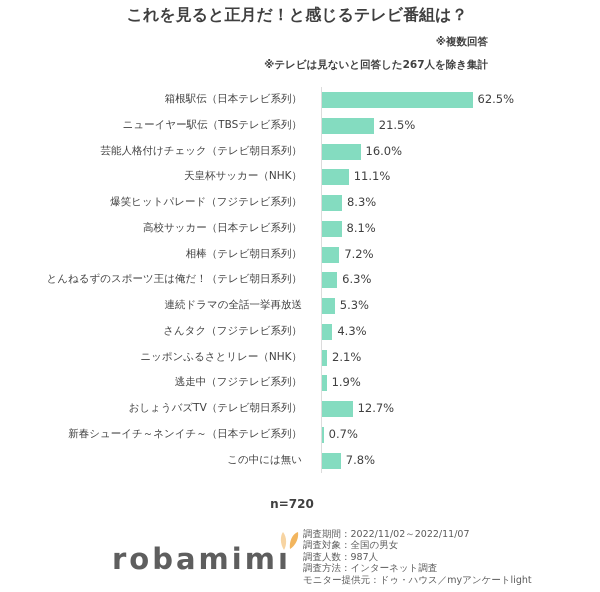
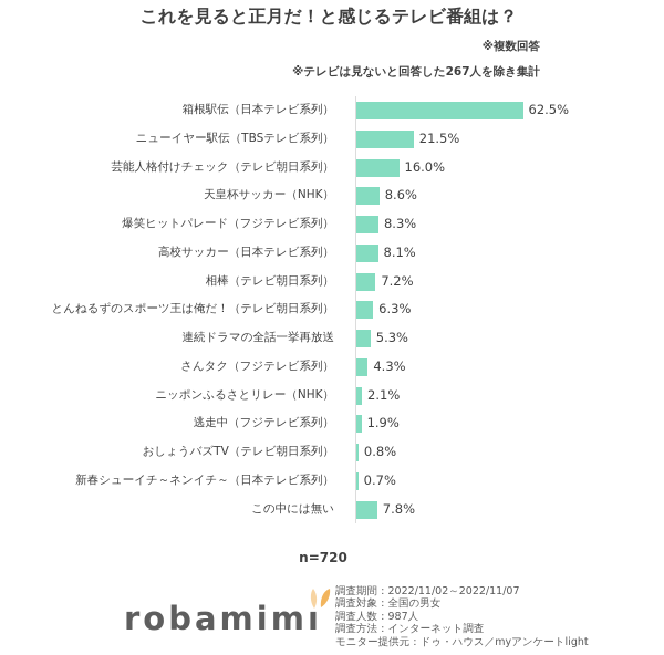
天皇杯サッカー（NHK）: 11.1% -> 8.6%
おしょうバズTV（テレビ朝日系列）: 12.7% -> 0.8%
